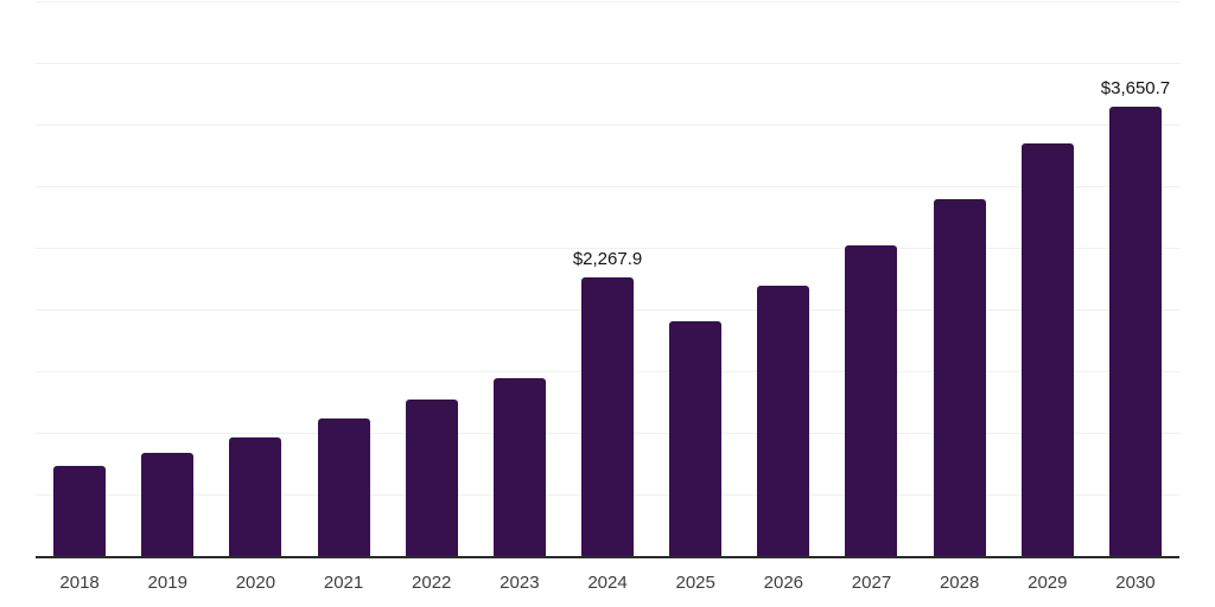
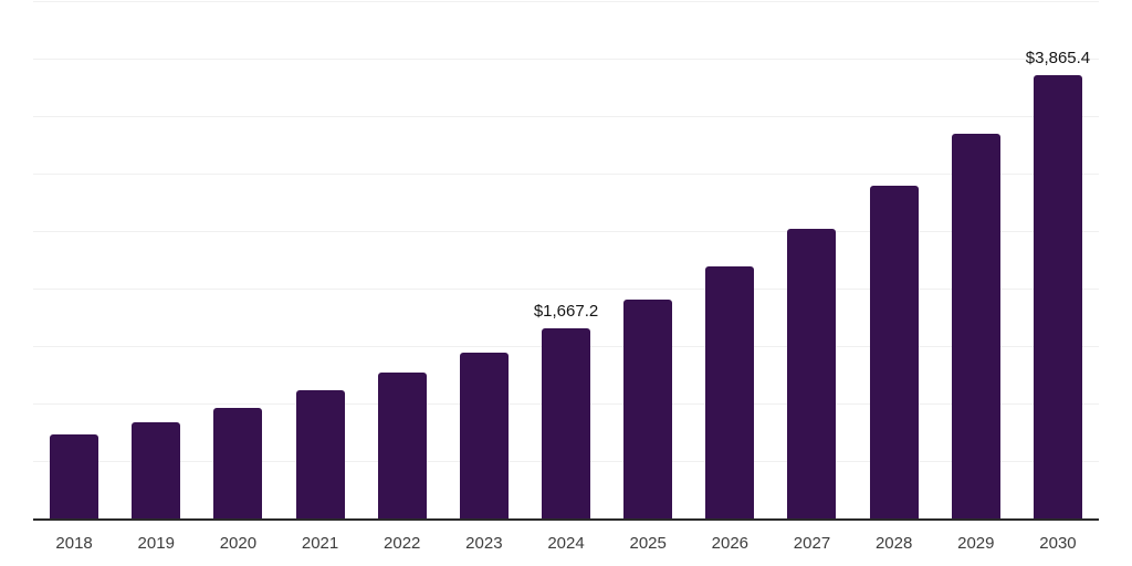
2024: $2,267.9 -> $1,667.2
2030: $3,650.7 -> $3,865.4
